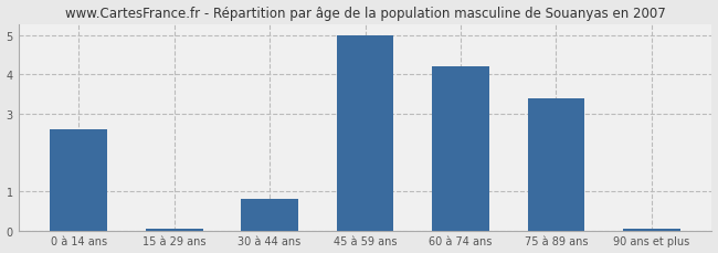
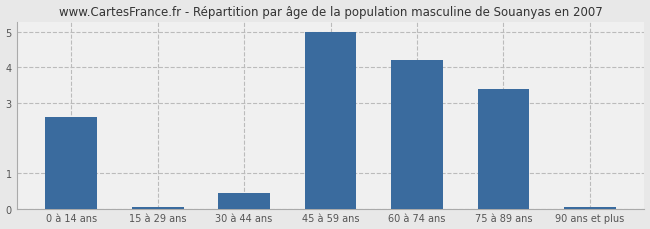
30 à 44 ans: 0.80 -> 0.45
